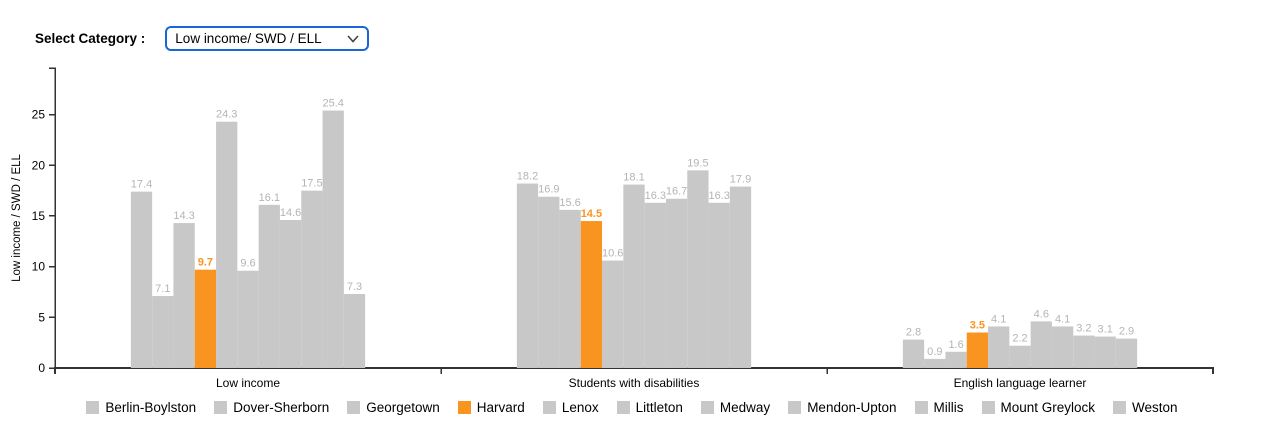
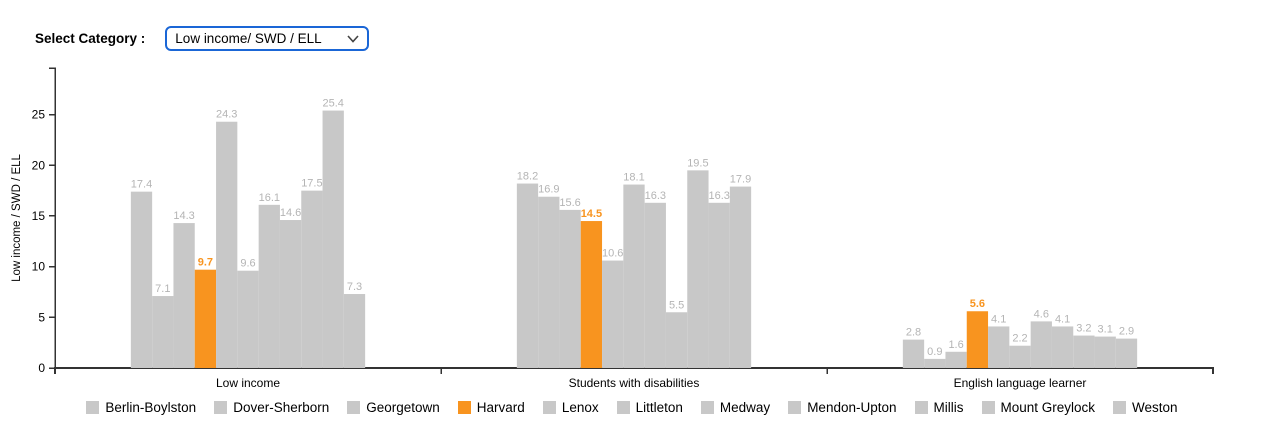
Mendon-Upton/Students with disabilities: 16.7 -> 5.5
Harvard/English language learner: 3.5 -> 5.6
